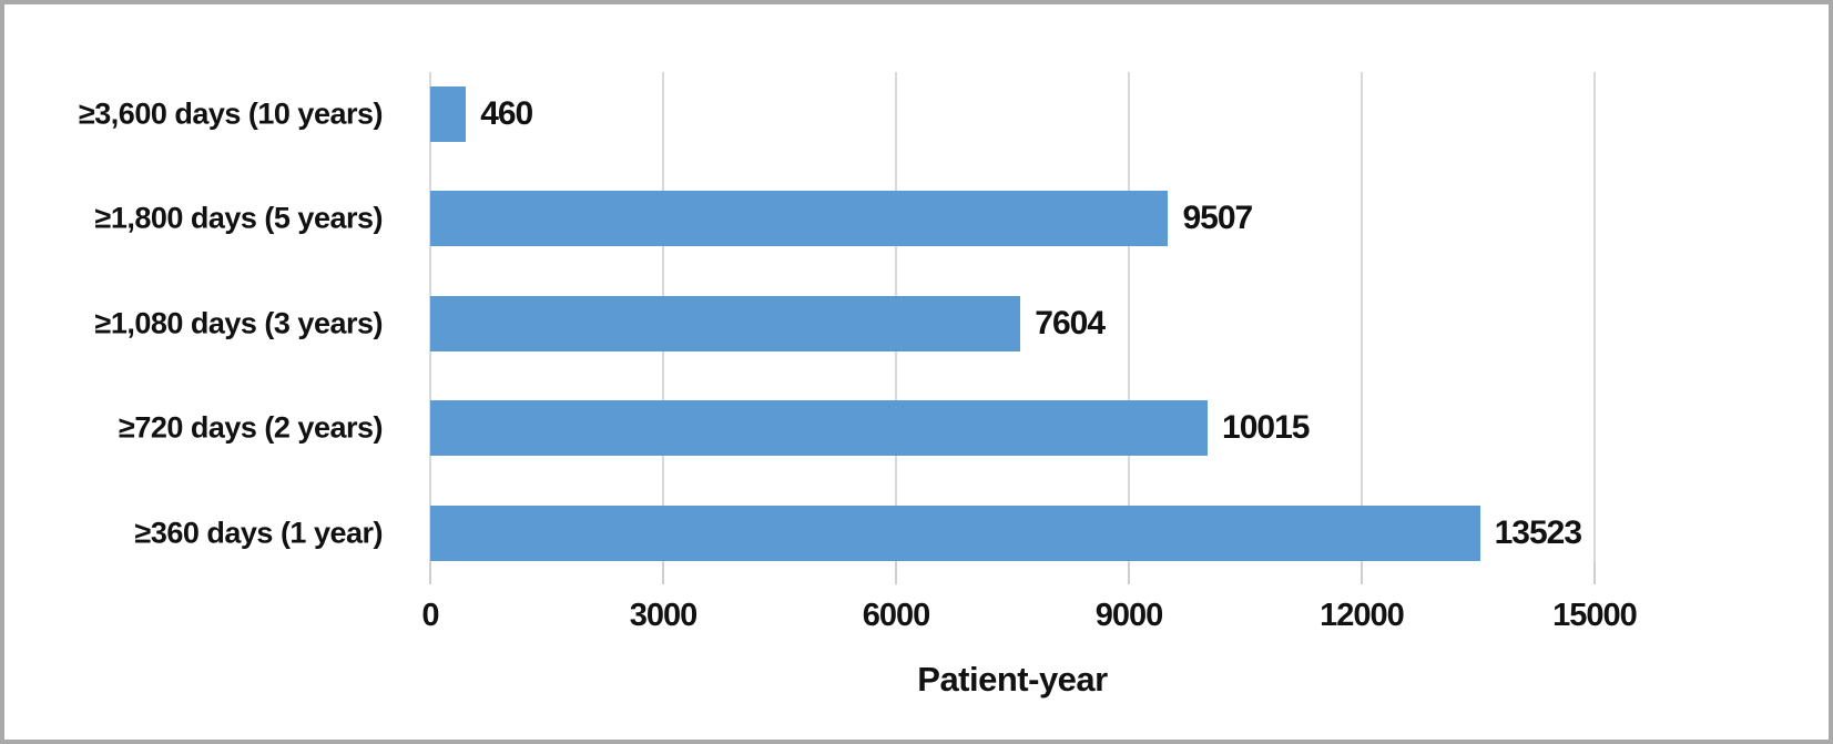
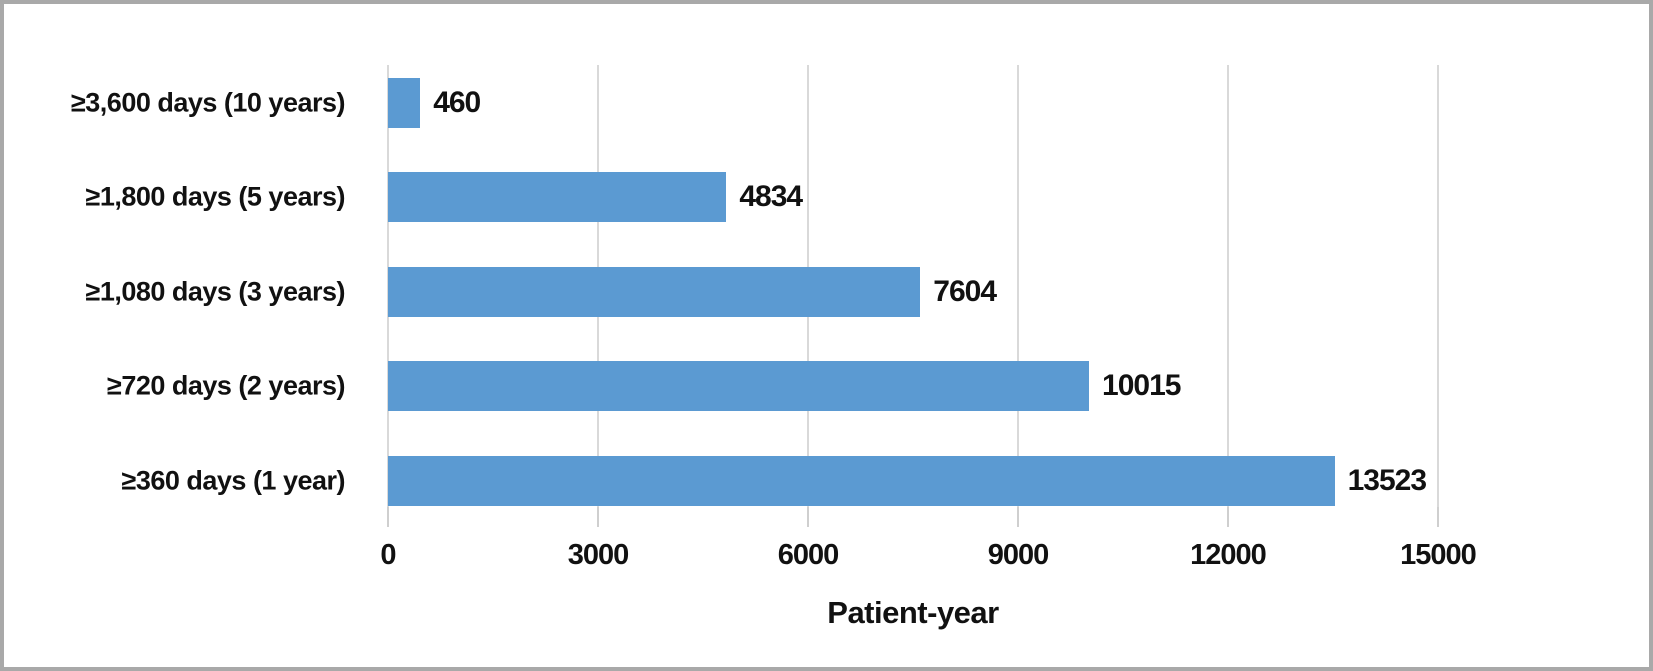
≥1,800 days (5 years): 9507 -> 4834
